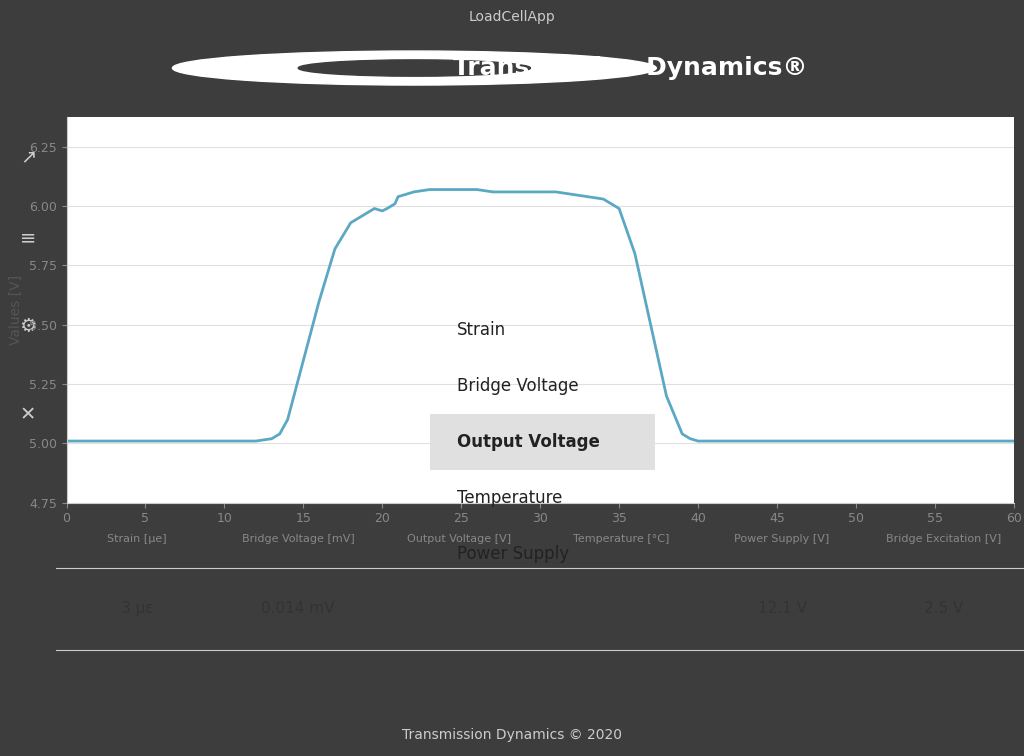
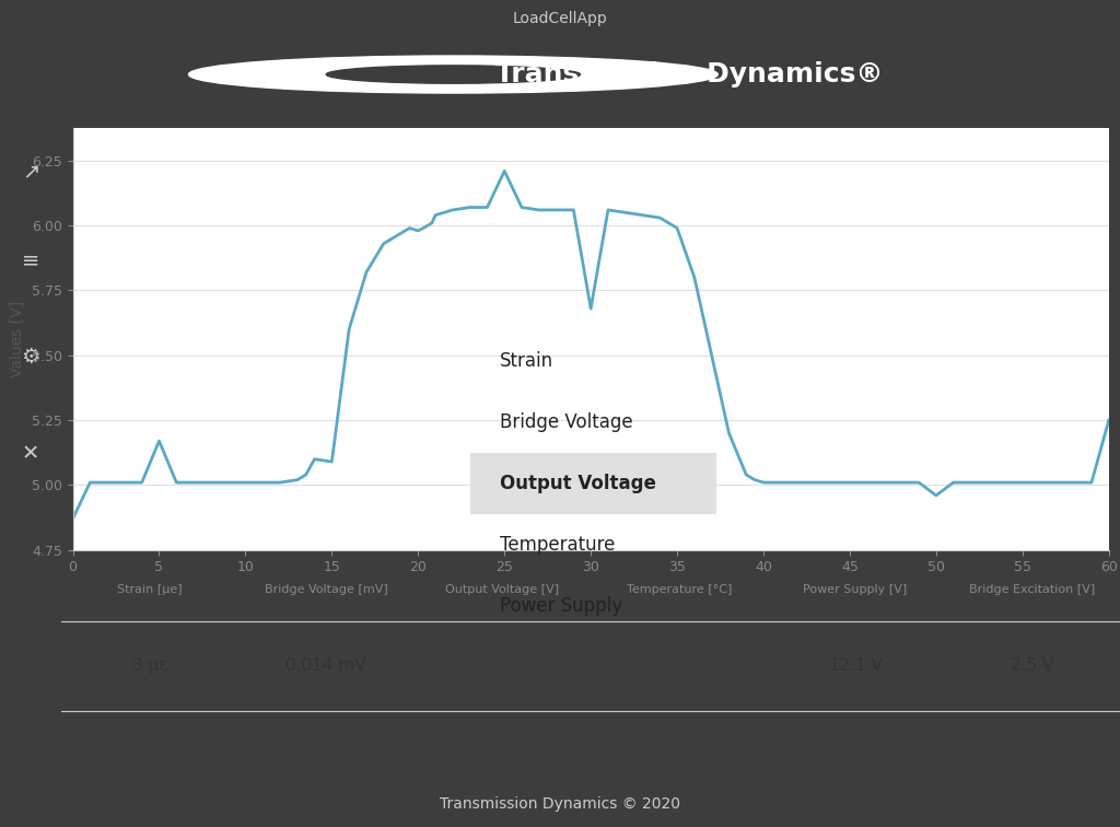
0: 5.01 -> 4.87
5: 5.01 -> 5.17
15: 5.35 -> 5.09
25: 6.07 -> 6.21
30: 6.06 -> 5.68
50: 5.01 -> 4.96
60: 5.01 -> 5.25
